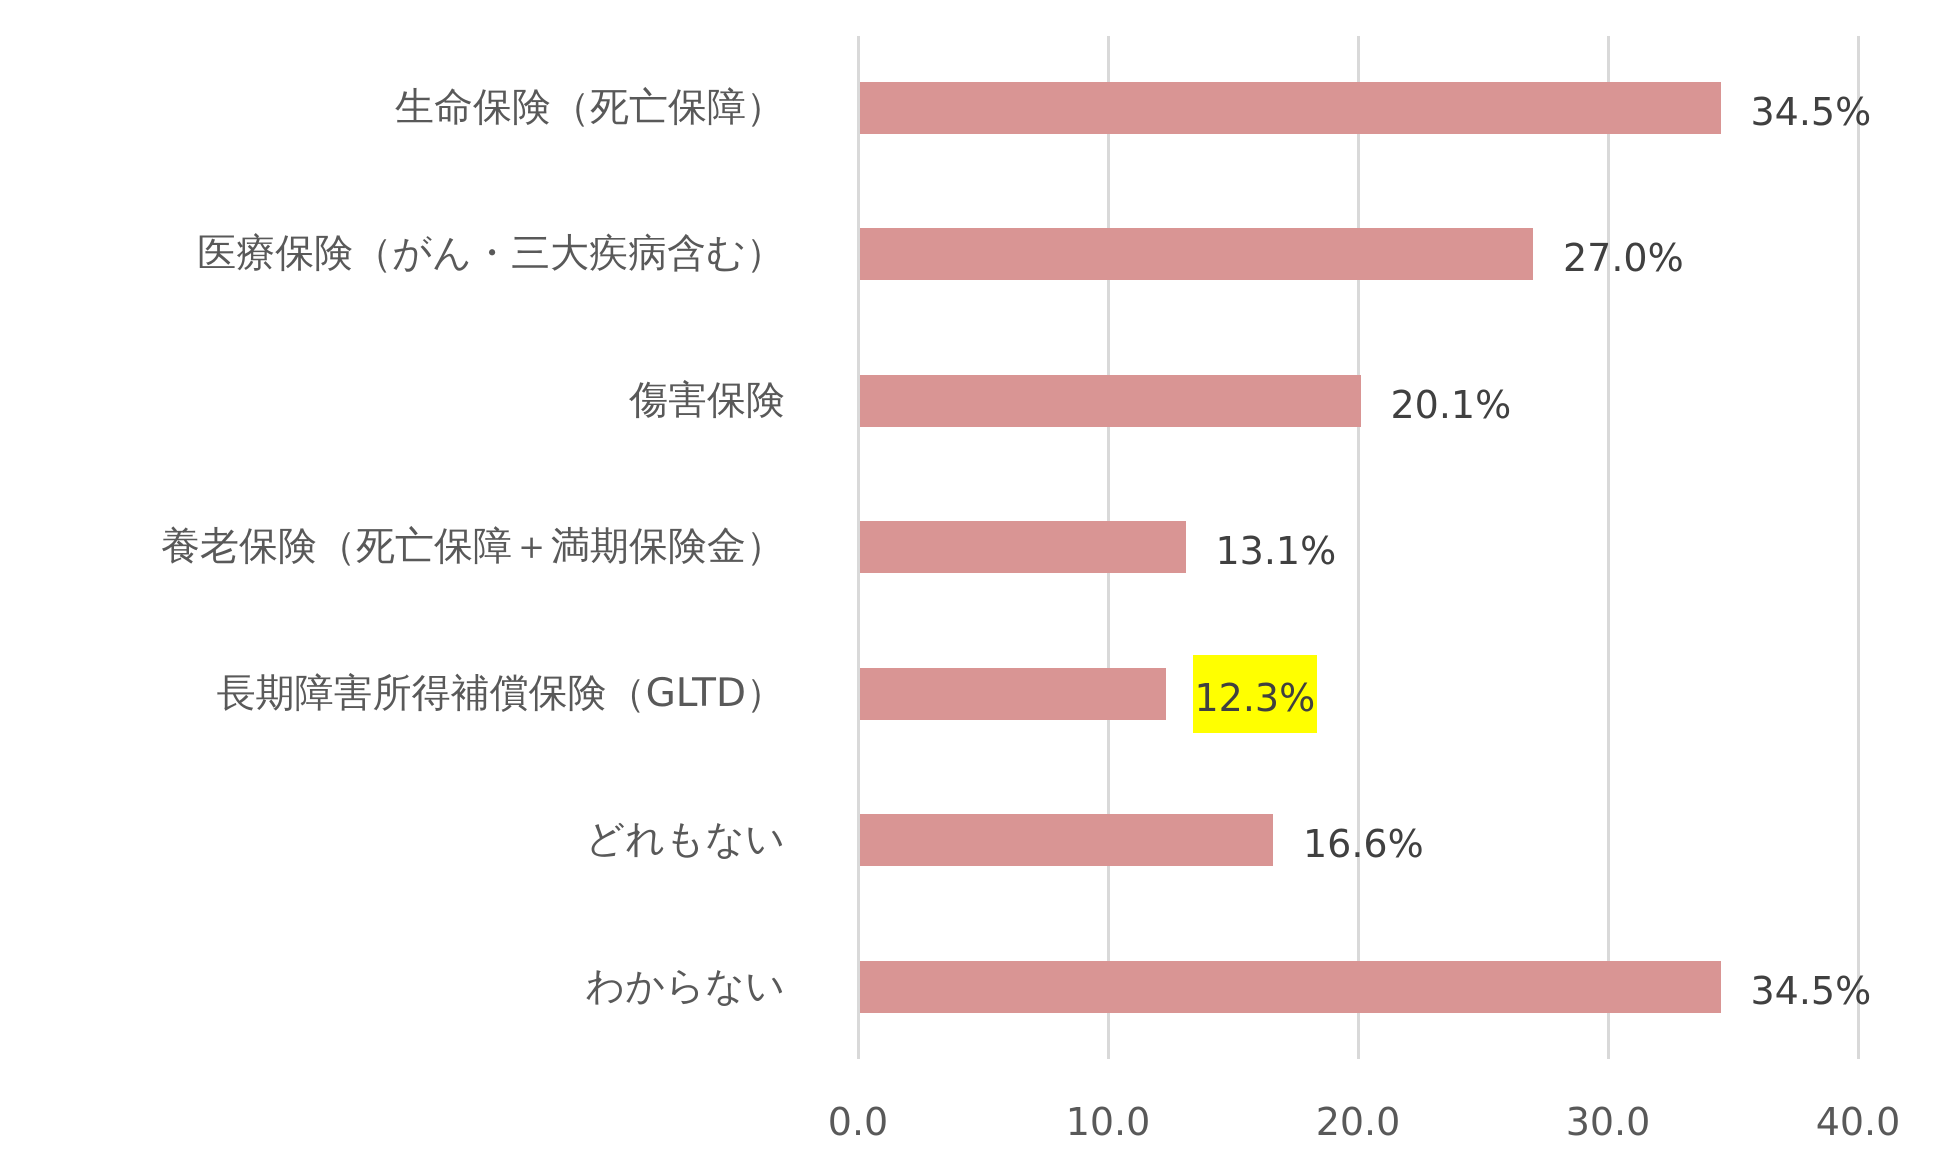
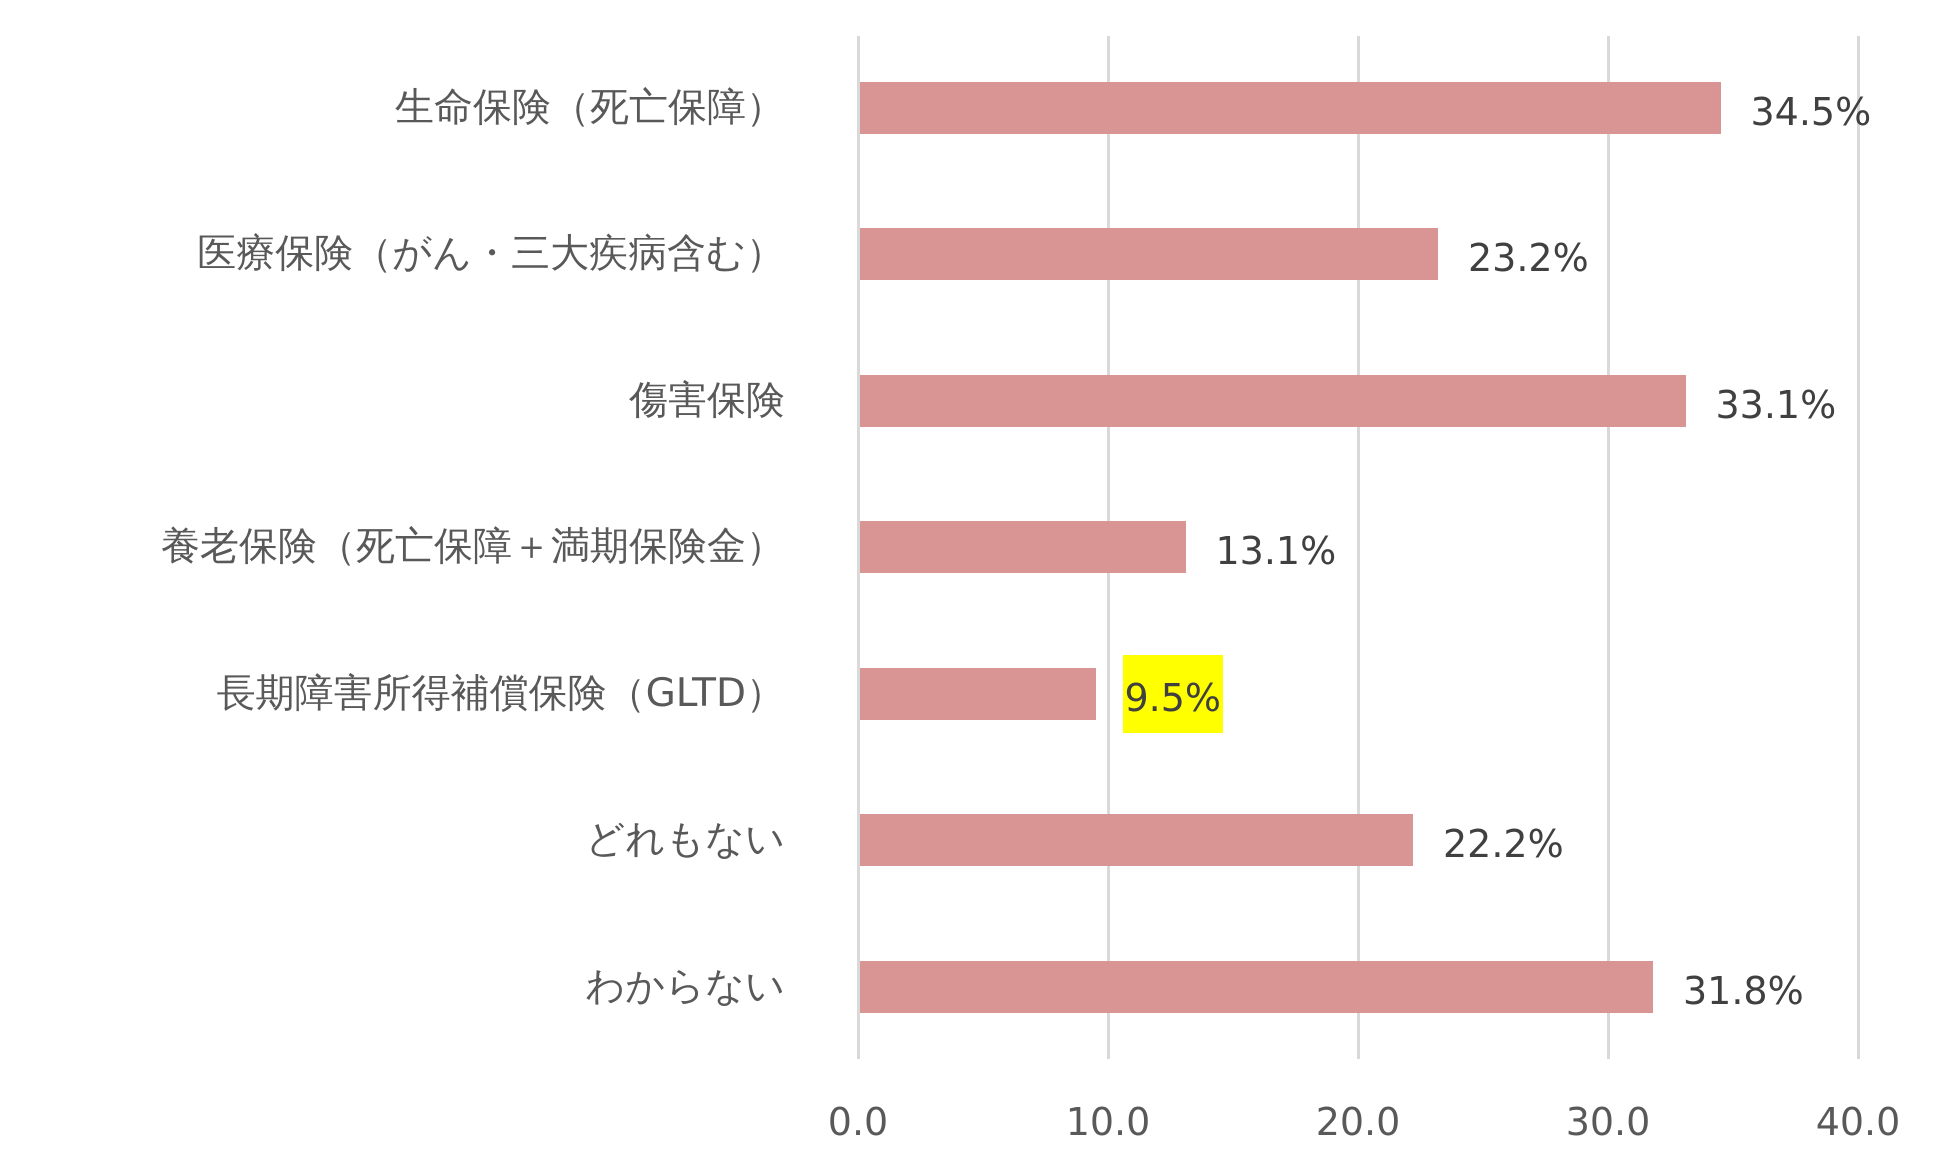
医療保険（がん・三大疾病含む）: 27.0% -> 23.2%
傷害保険: 20.1% -> 33.1%
長期障害所得補償保険（GLTD）: 12.3% -> 9.5%
どれもない: 16.6% -> 22.2%
わからない: 34.5% -> 31.8%
